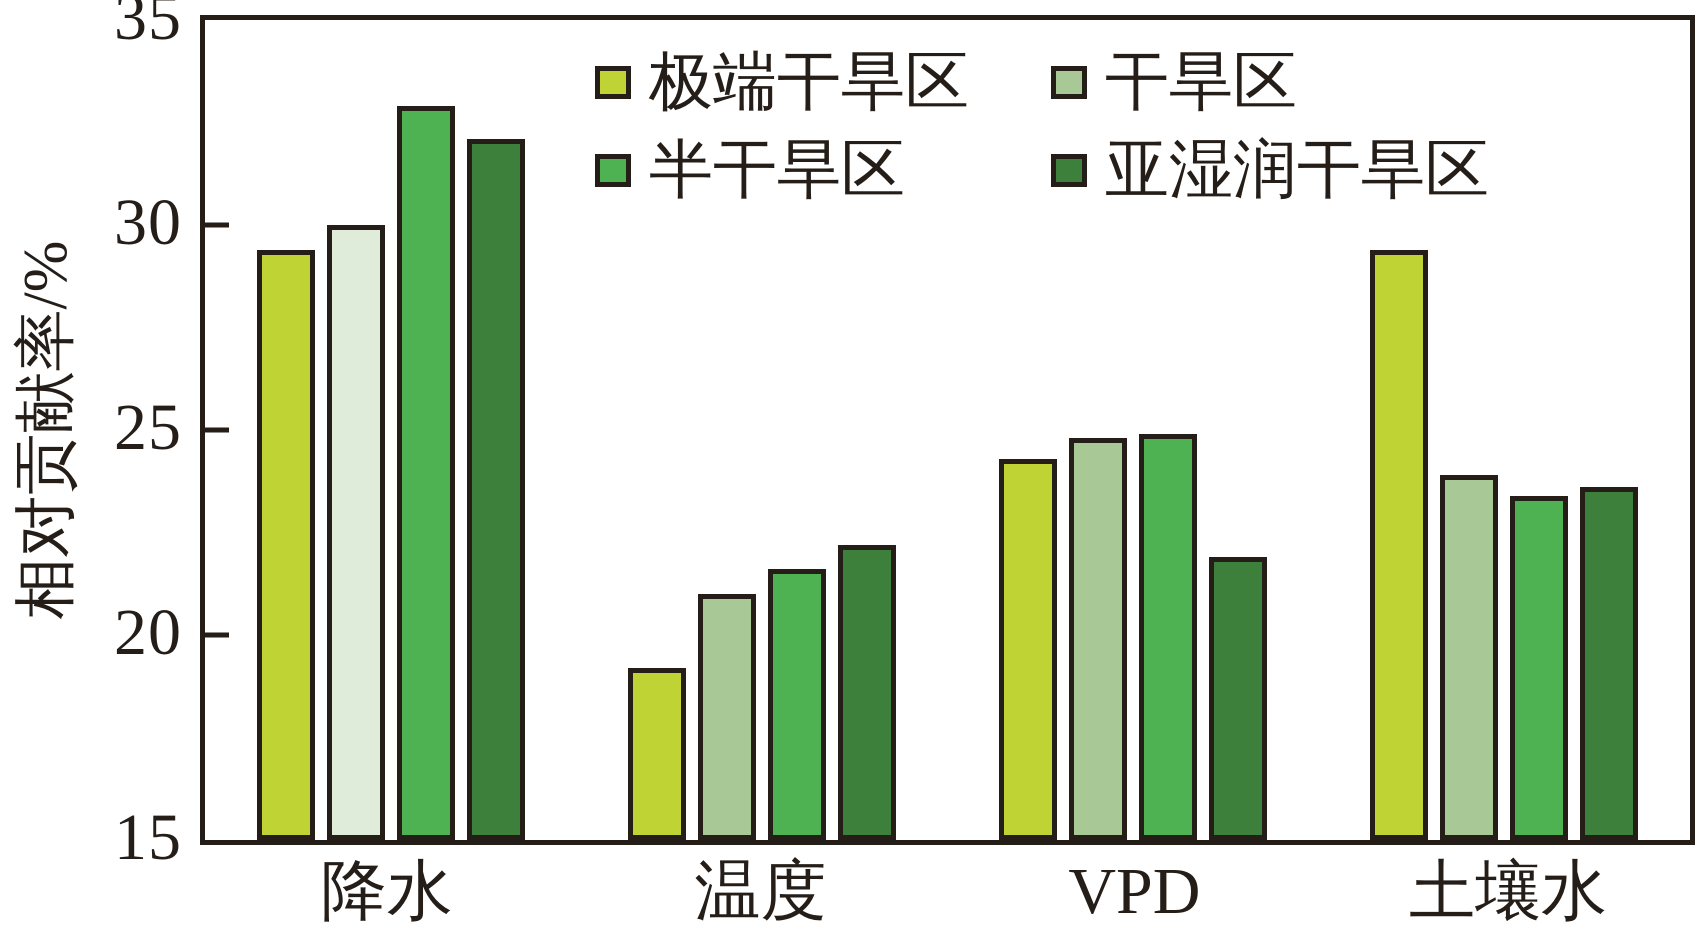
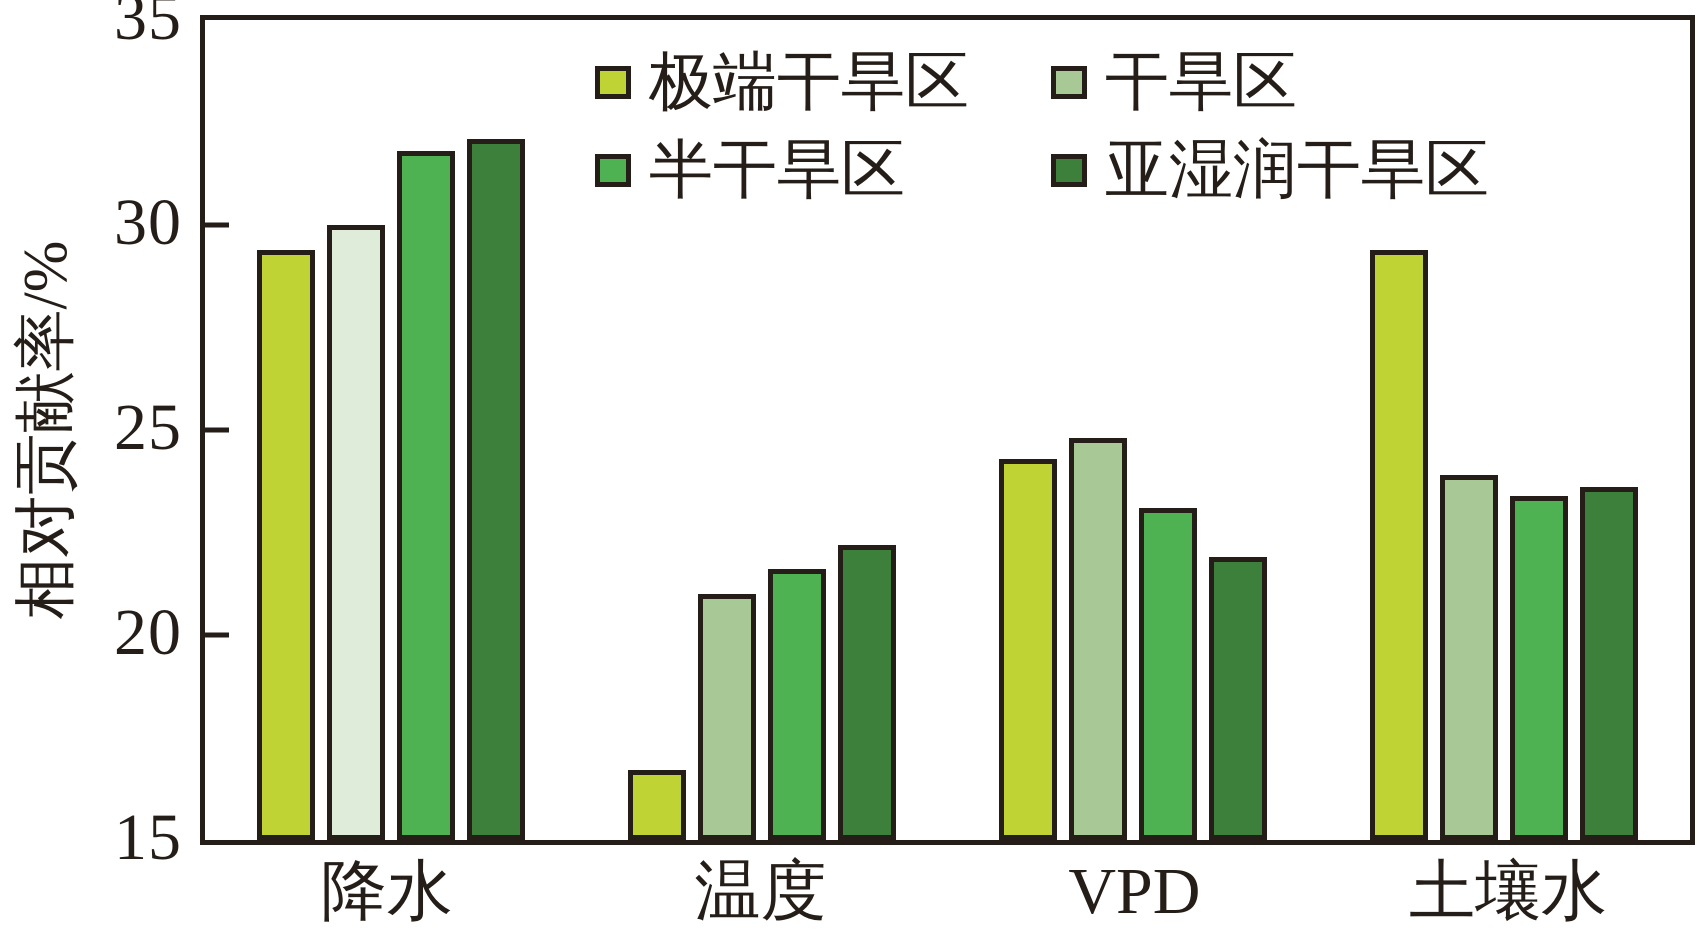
半干旱区/降水: 32.9 -> 31.8
极端干旱区/温度: 19.2 -> 16.7
半干旱区/VPD: 24.9 -> 23.1
